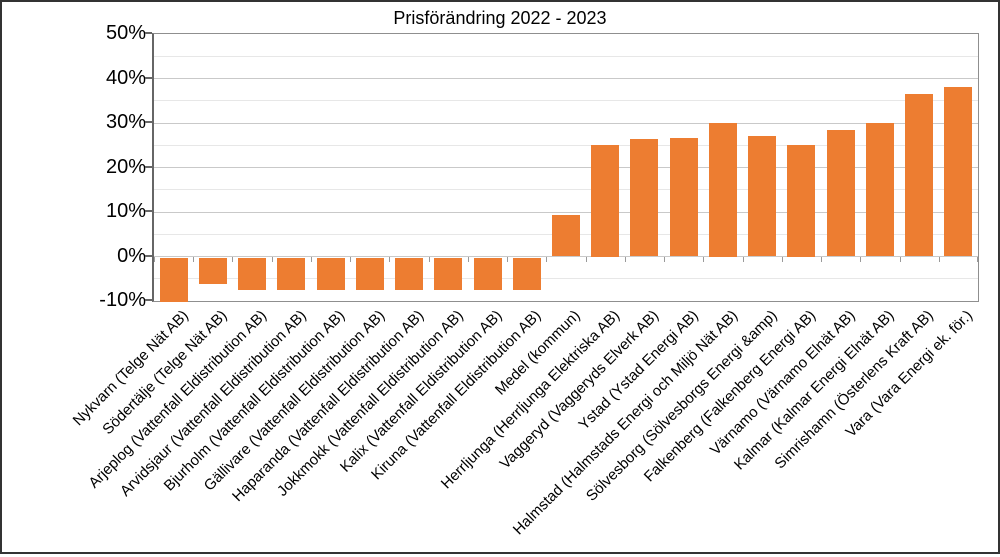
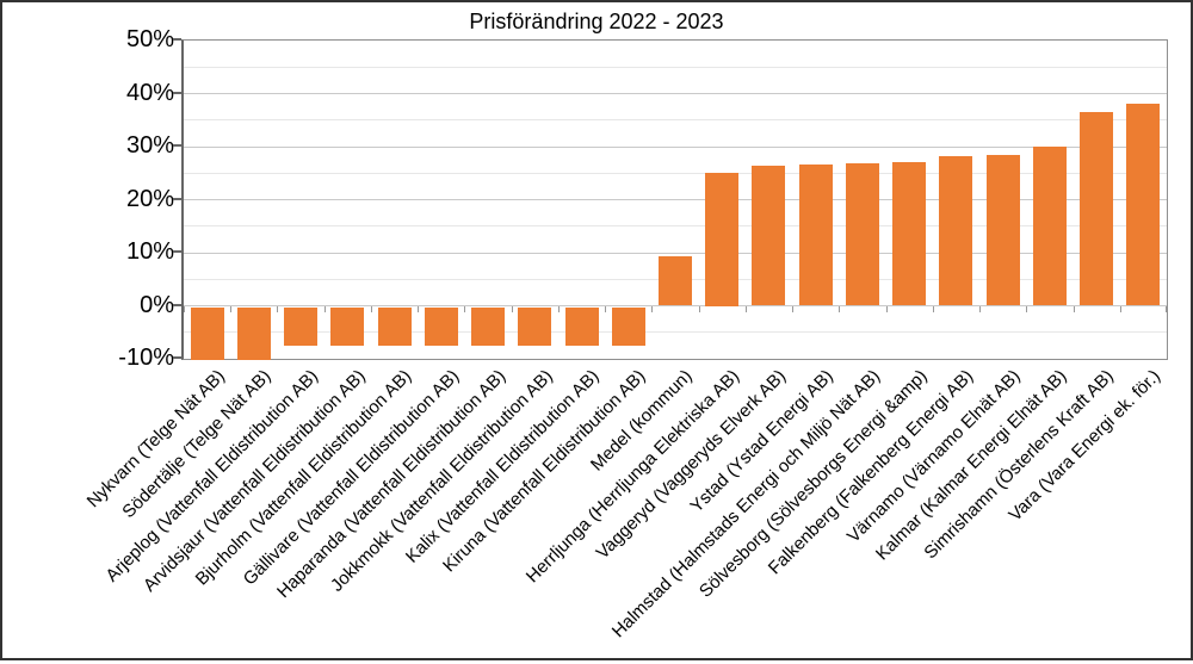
Södertälje (Telge Nät AB): -6% -> -10%
Halmstad (Halmstads Energi och Miljö Nät AB): 30% -> 27%
Falkenberg (Falkenberg Energi AB): 25% -> 28%
